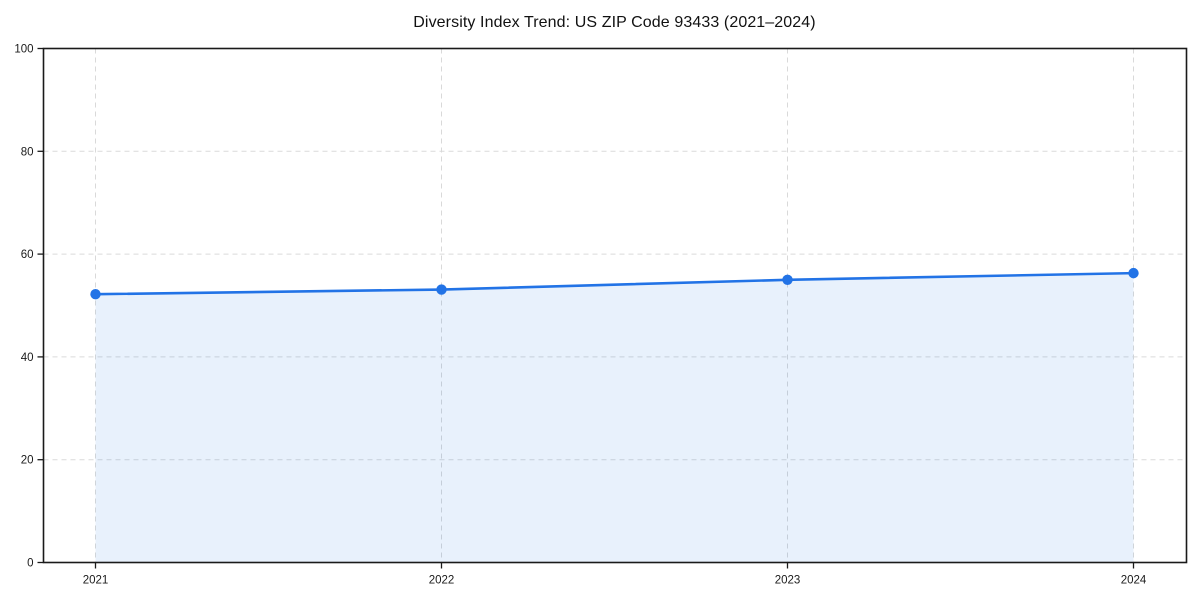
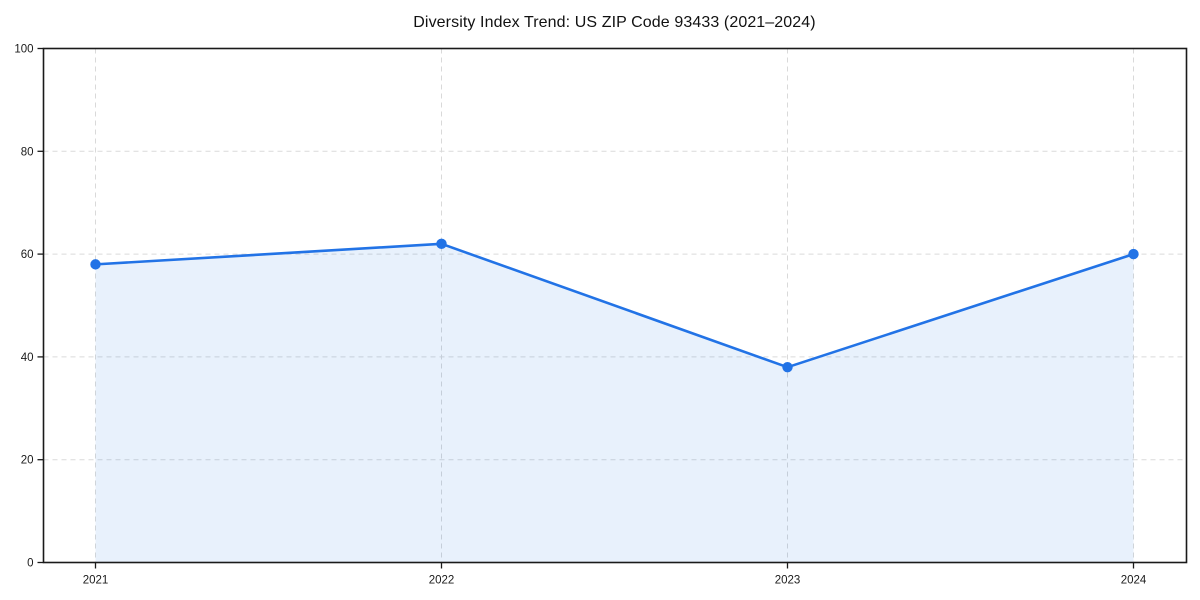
2021: 52 -> 58
2022: 53 -> 62
2023: 55 -> 38
2024: 56 -> 60
